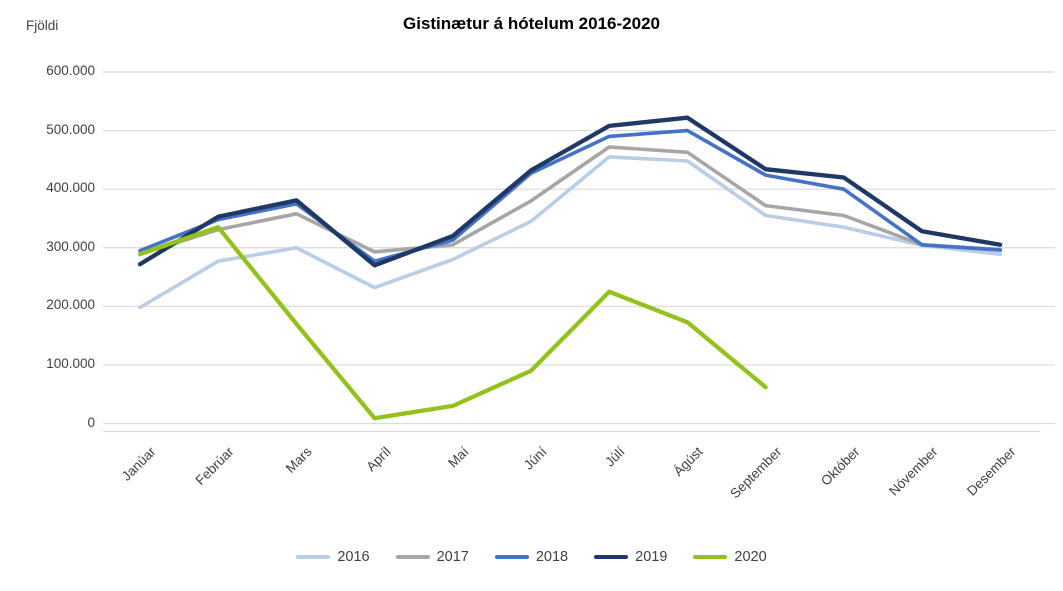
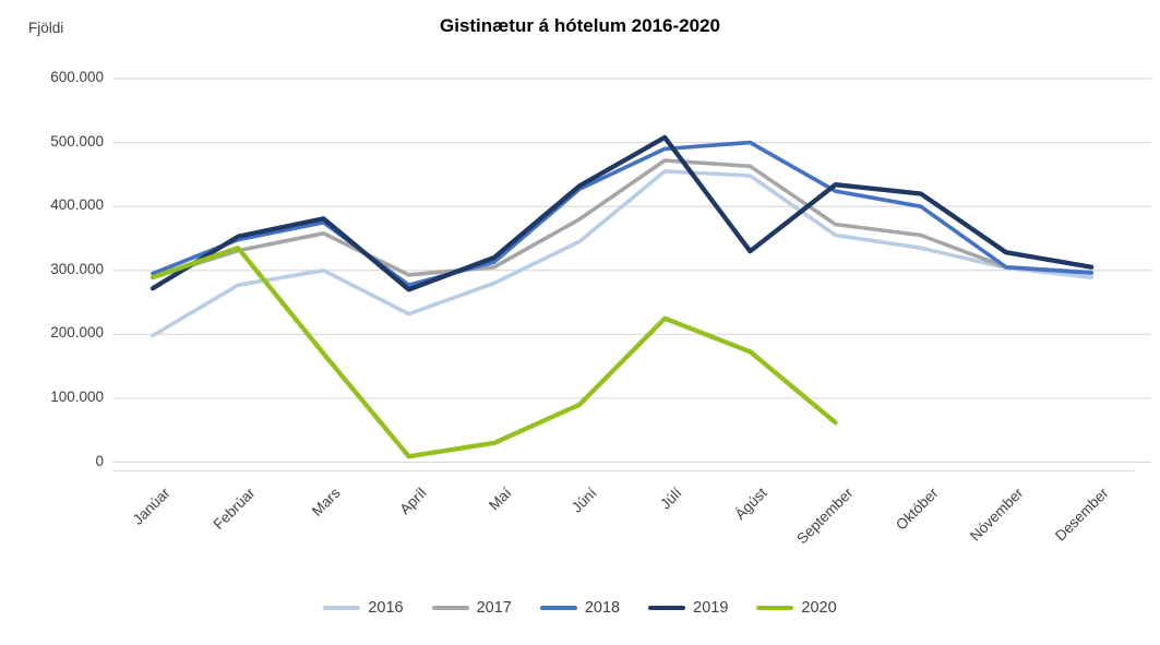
2019/Ágúst: 520000 -> 330000
